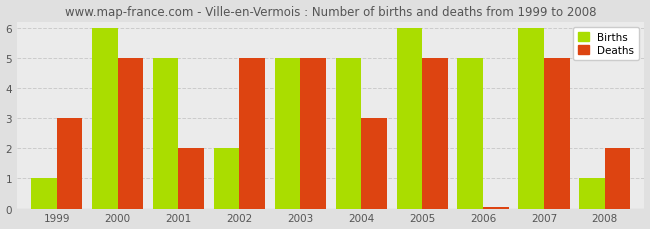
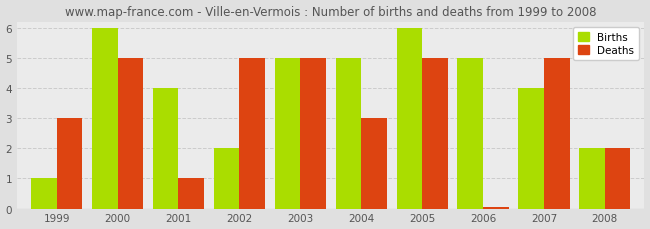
Births/2001: 5 -> 4
Deaths/2001: 2.00 -> 1.00
Births/2007: 6 -> 4
Births/2008: 1 -> 2
